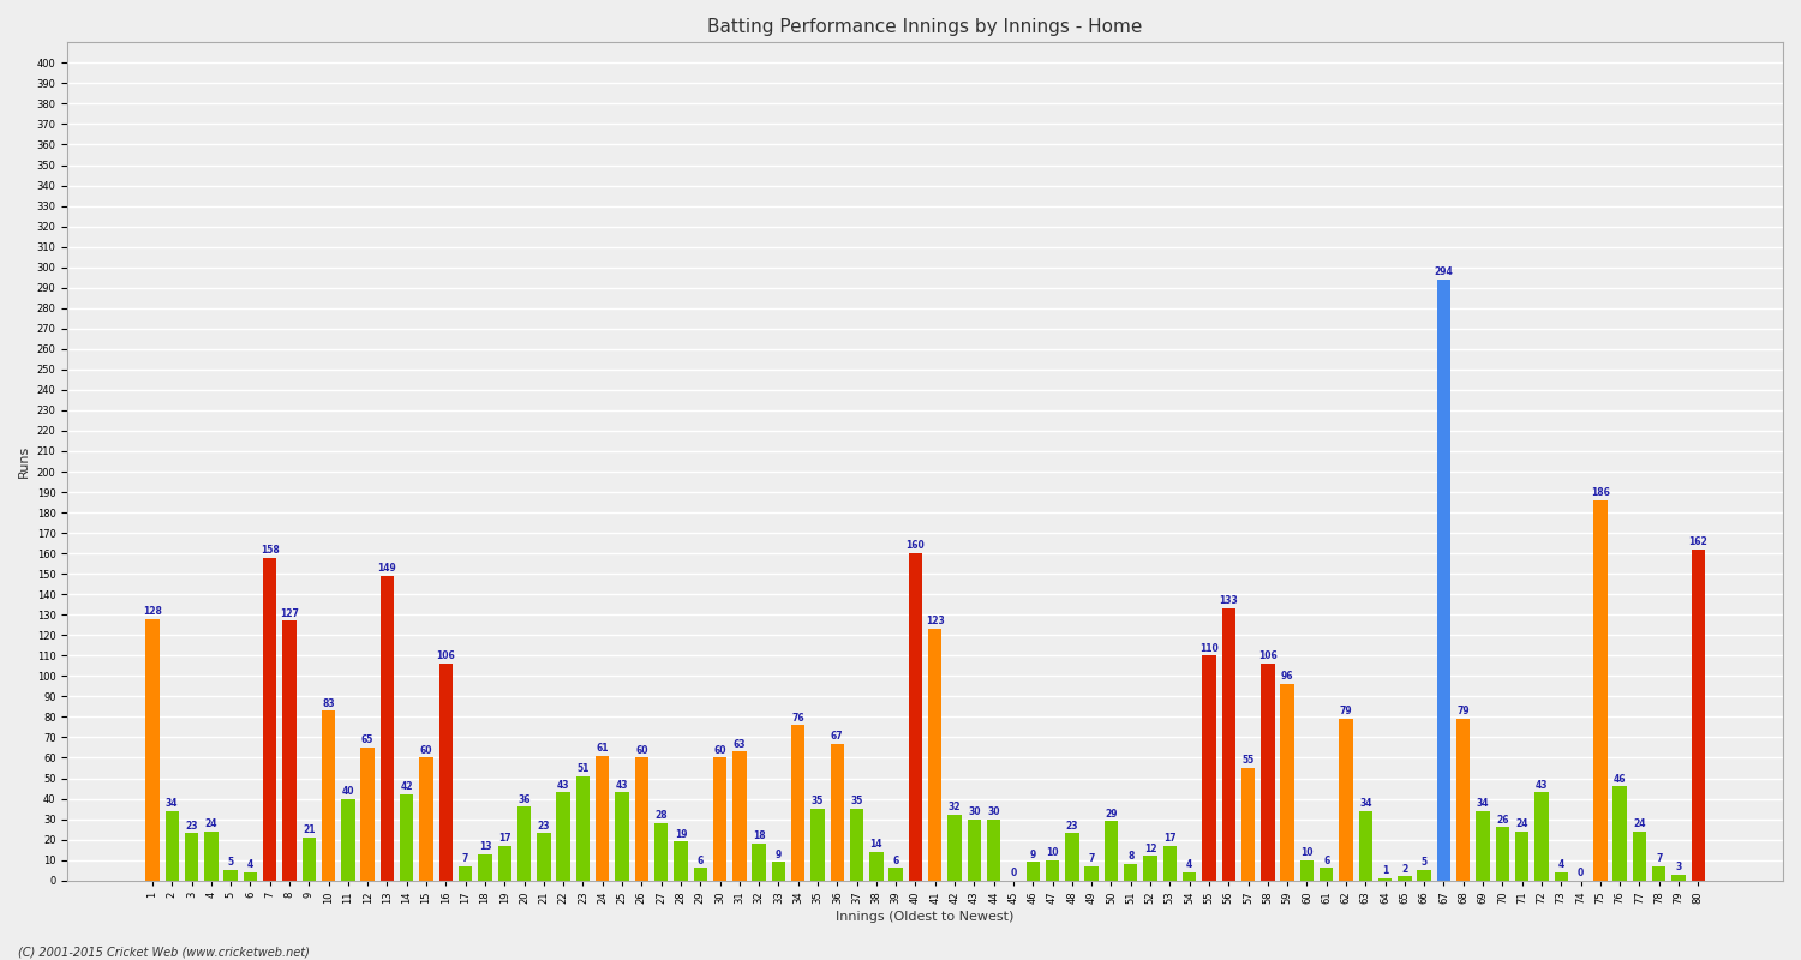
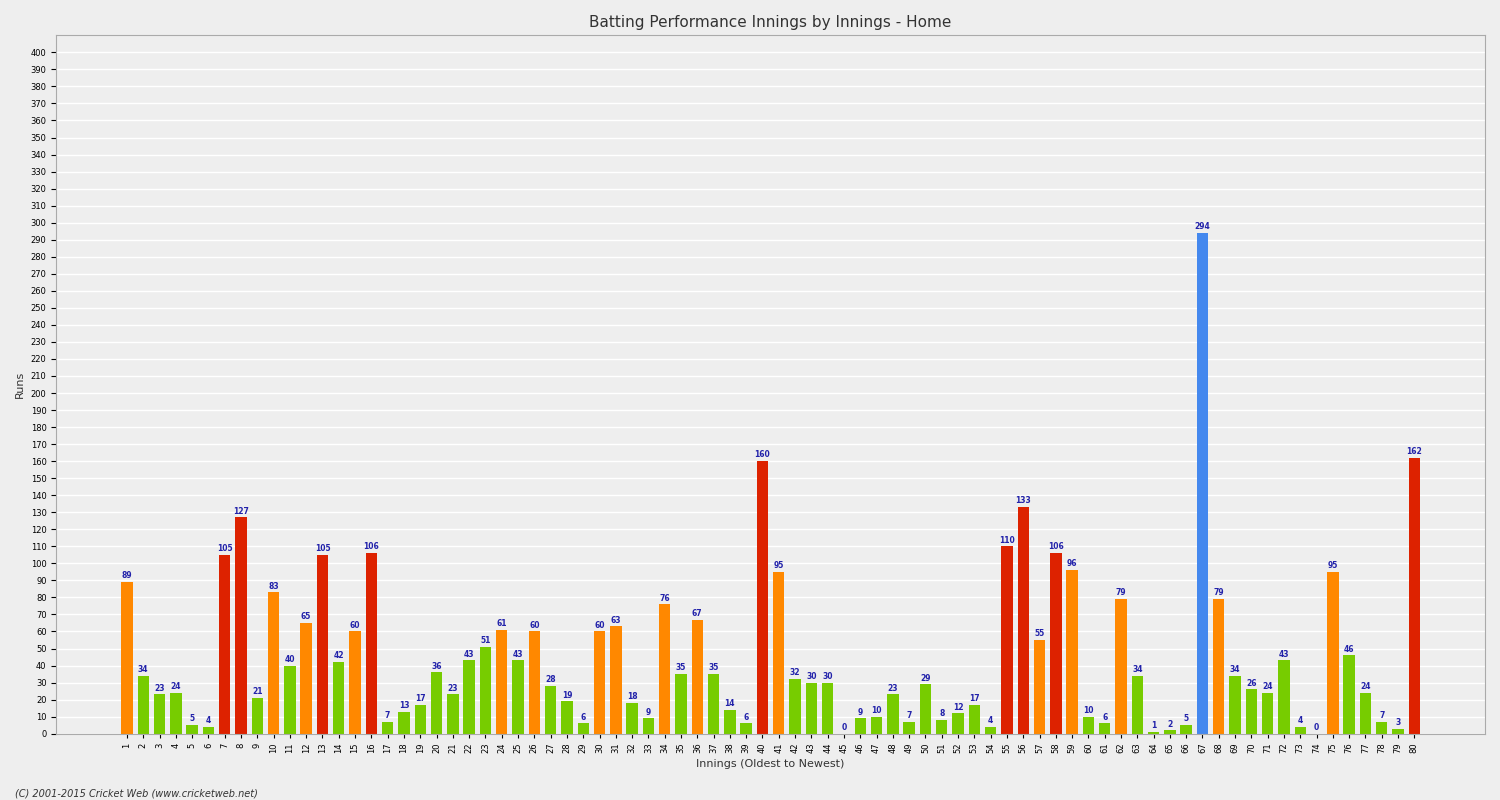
1: 128 -> 89
7: 158 -> 105
13: 149 -> 105
41: 123 -> 95
75: 186 -> 95
